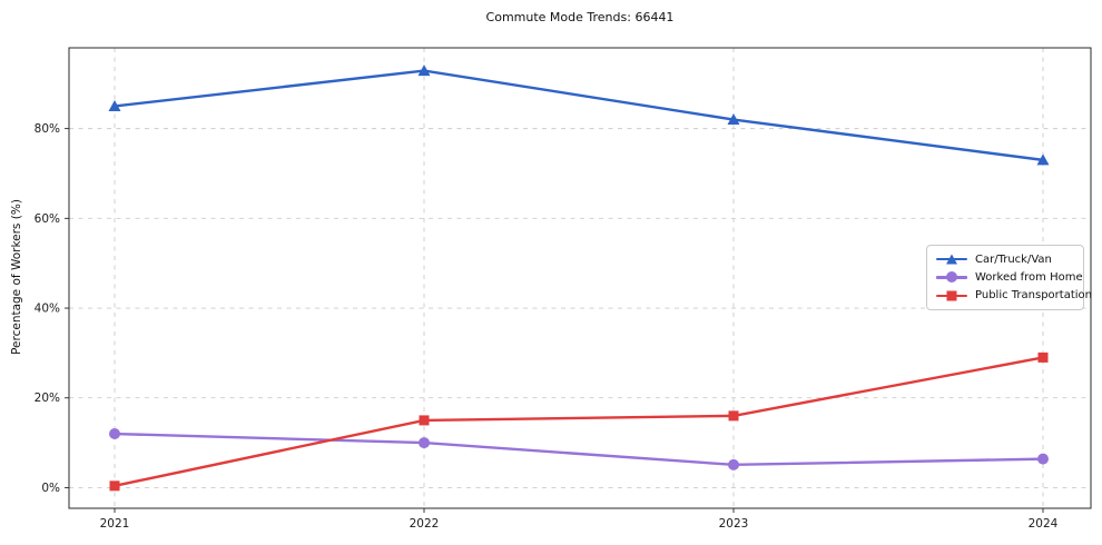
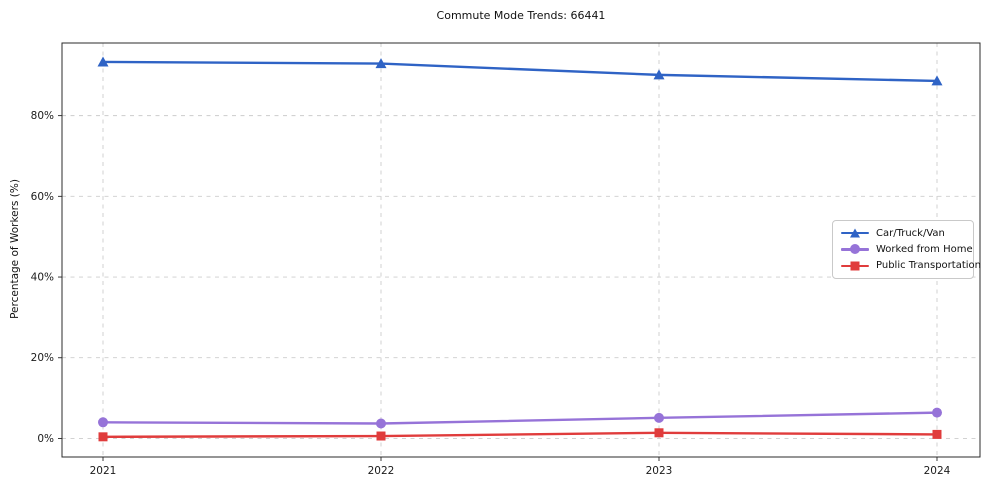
Car/Truck/Van/2021: 85% -> 93%
Worked from Home/2021: 12% -> 4%
Worked from Home/2022: 10% -> 4%
Public Transportation/2022: 15% -> 1%
Car/Truck/Van/2023: 82% -> 90%
Public Transportation/2023: 16% -> 1%
Car/Truck/Van/2024: 73% -> 89%
Public Transportation/2024: 29% -> 1%
